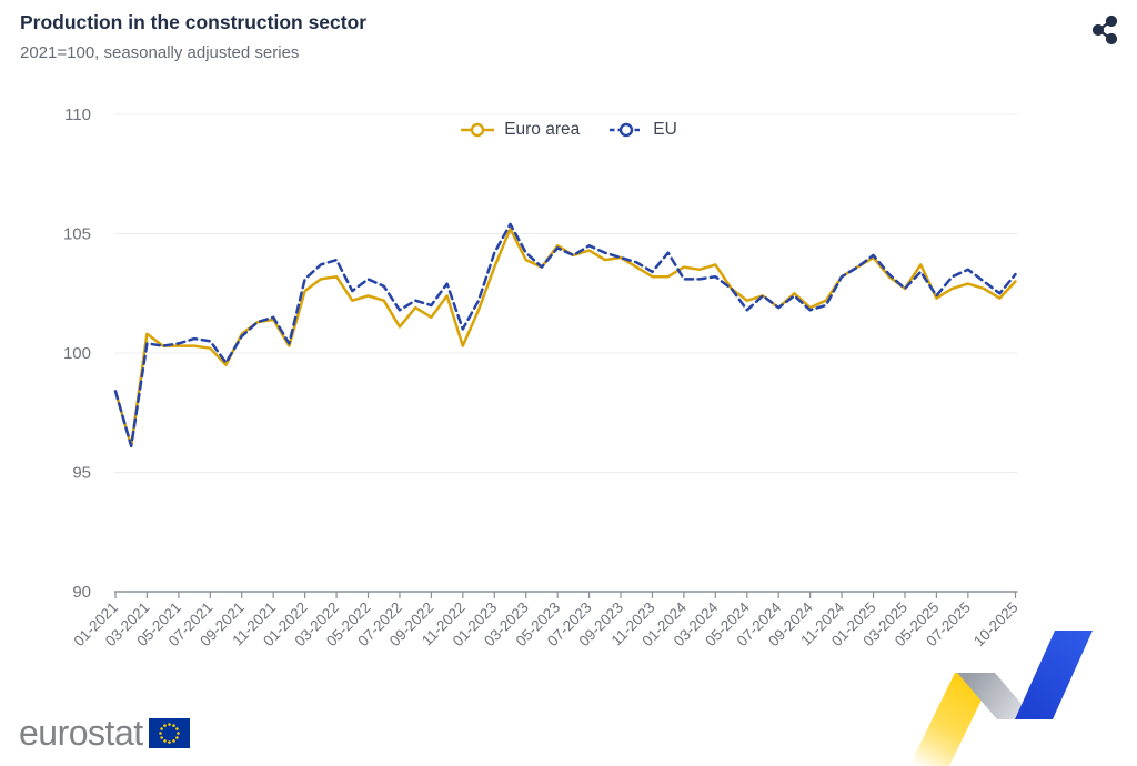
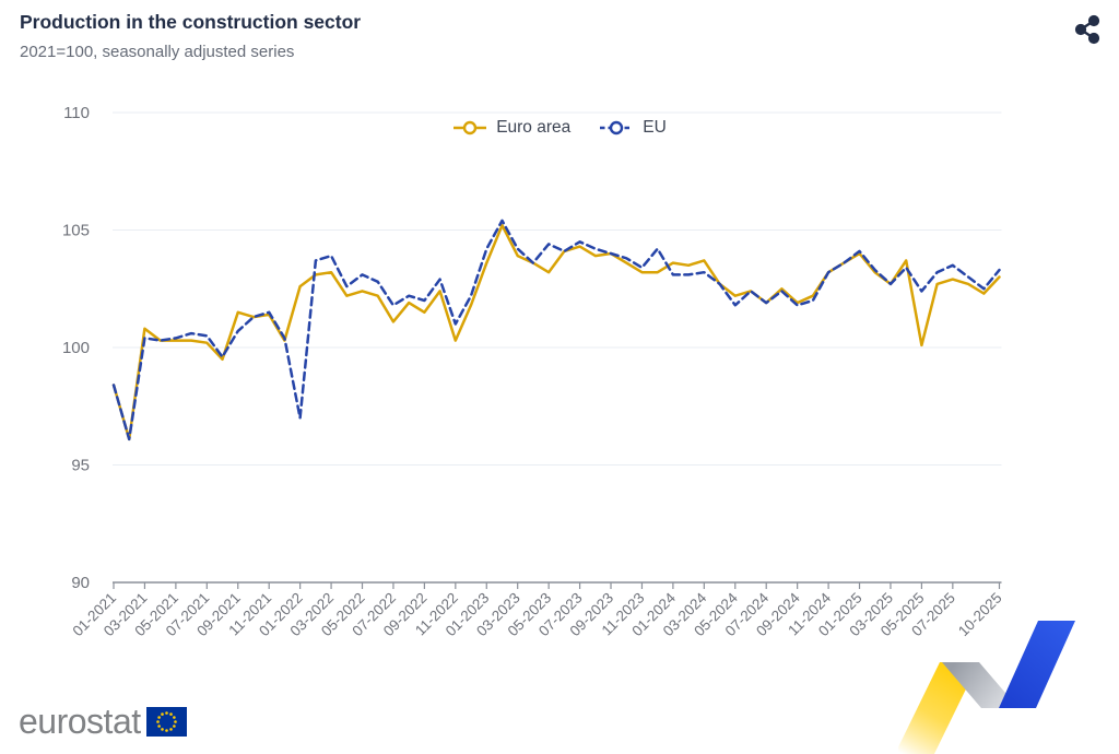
Euro area/09-2021: 100.8 -> 101.5
EU/01-2022: 103.1 -> 97.0
Euro area/05-2023: 104.5 -> 103.2
Euro area/05-2025: 102.3 -> 100.1
